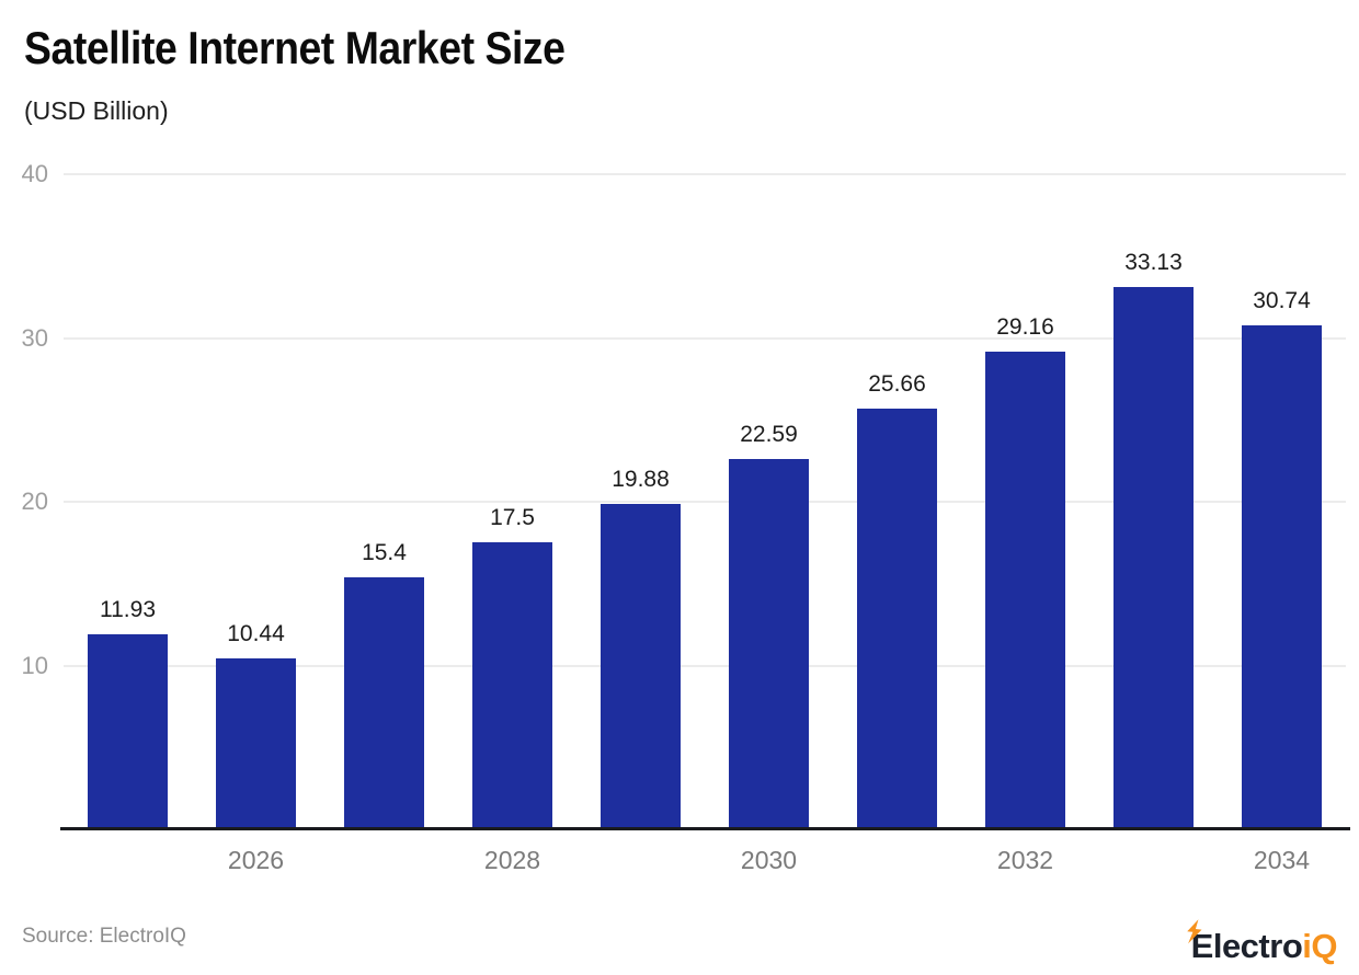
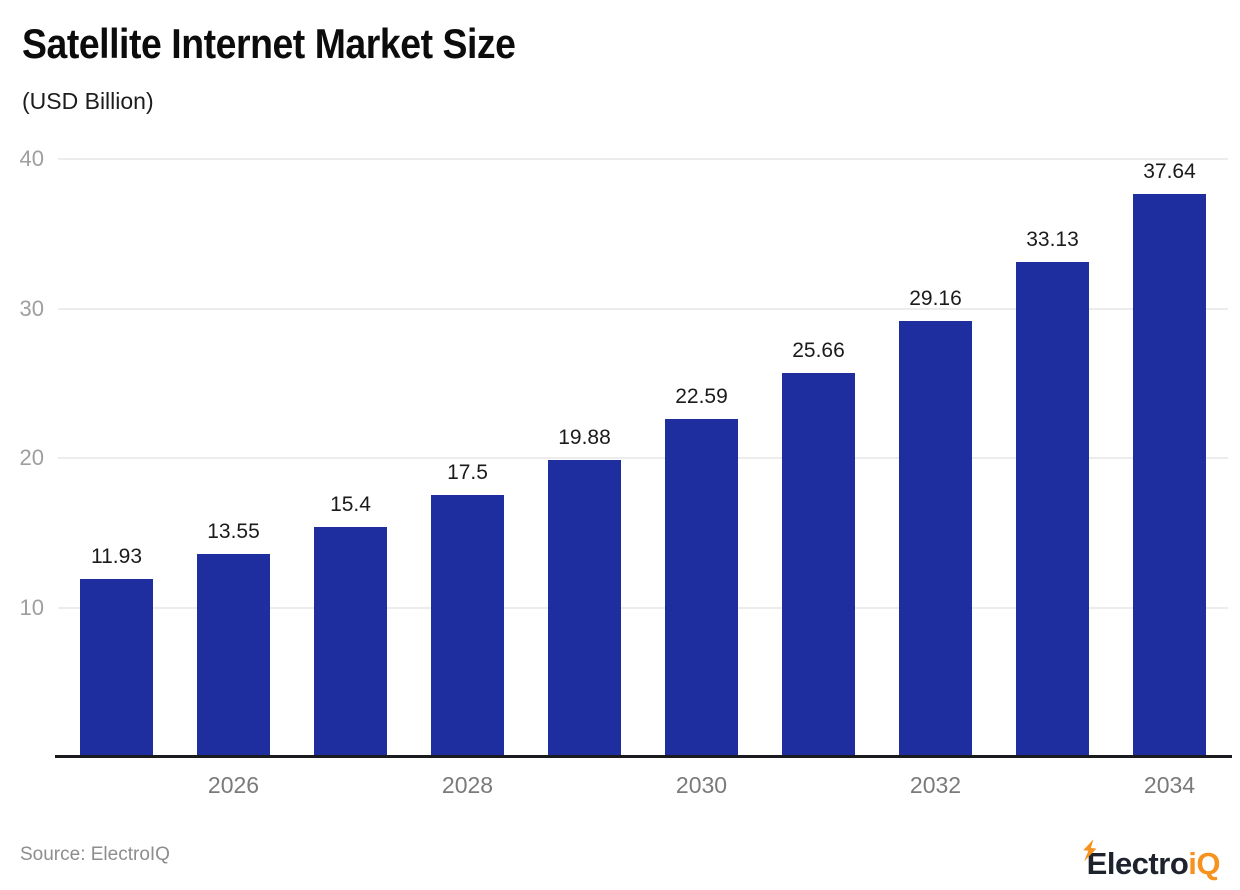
2026: 10.44 -> 13.55
2034: 30.74 -> 37.64
